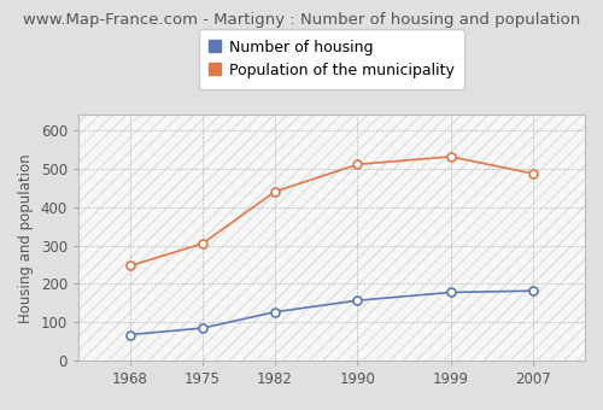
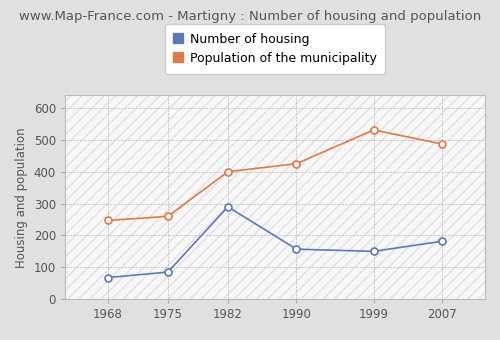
Population of the municipality/1975: 305 -> 260
Number of housing/1982: 127 -> 290
Population of the municipality/1982: 440 -> 400
Population of the municipality/1990: 511 -> 425
Number of housing/1999: 178 -> 150
